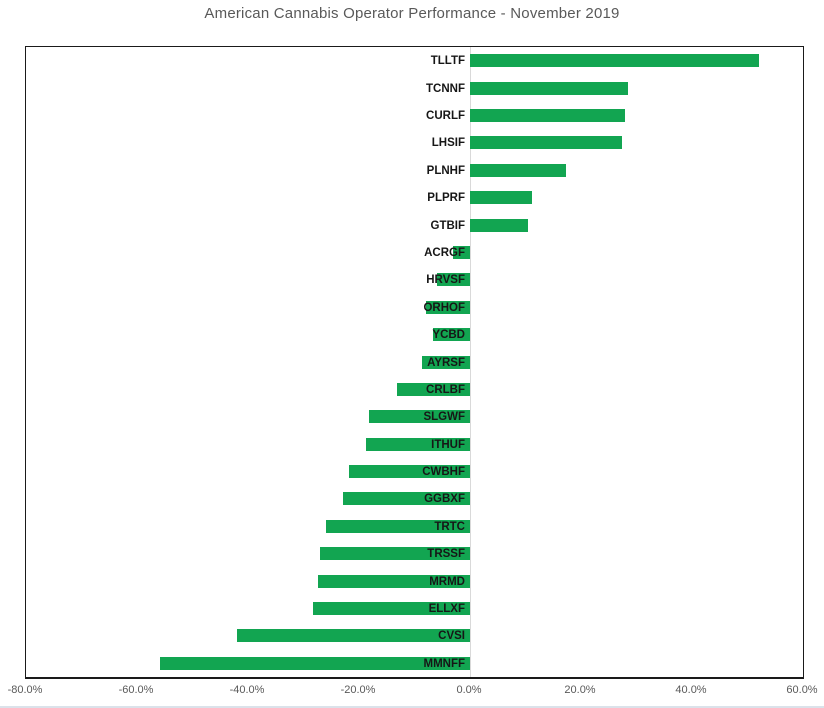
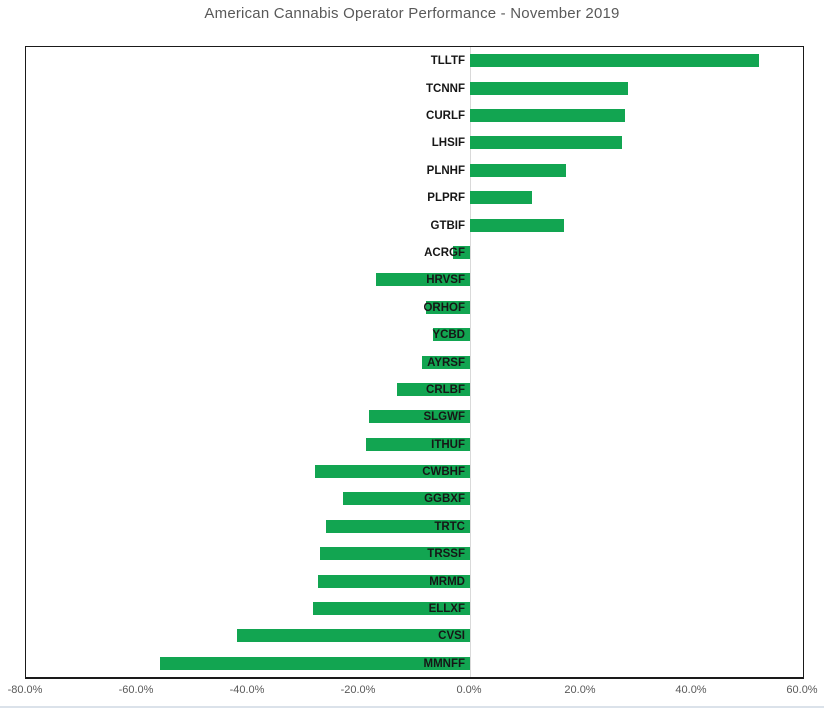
GTBIF: 10% -> 17%
HRVSF: -6% -> -17%
CWBHF: -22% -> -28%
